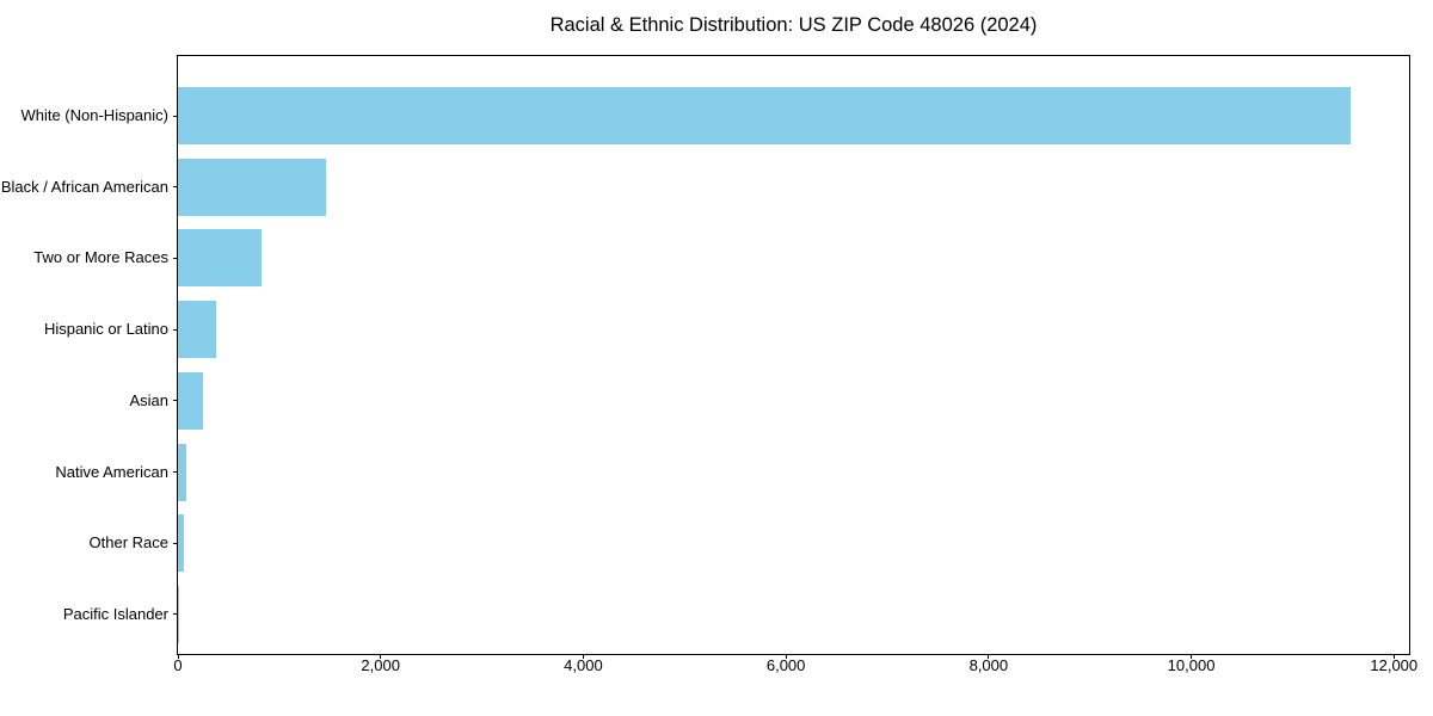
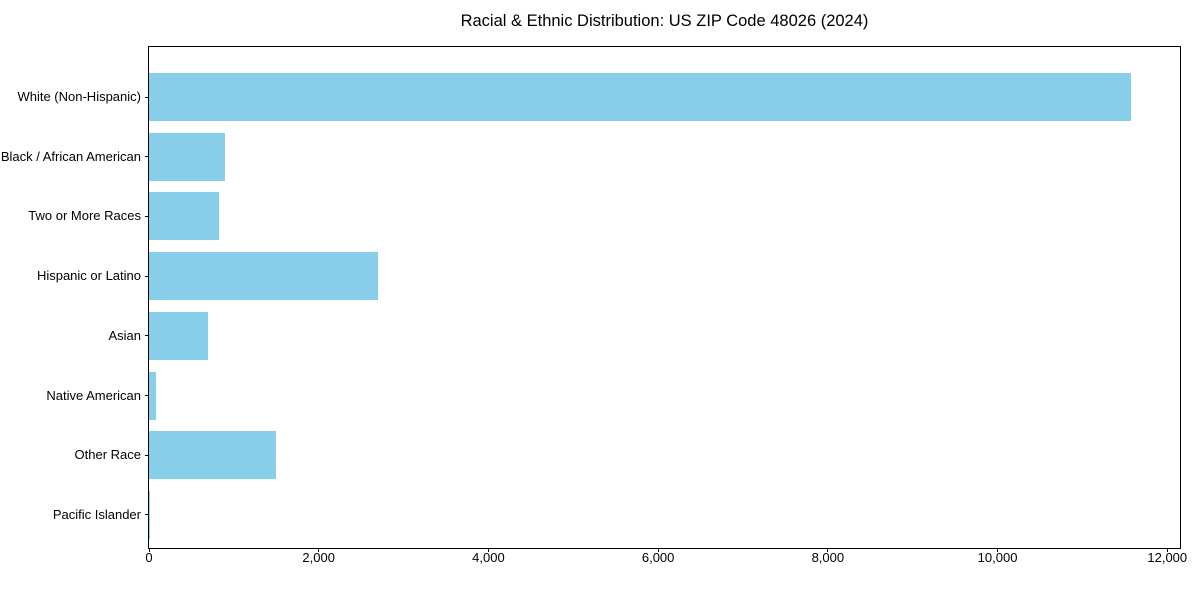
Black / African American: 1500 -> 900
Hispanic or Latino: 400 -> 2700
Asian: 200 -> 700
Other Race: 100 -> 1500
